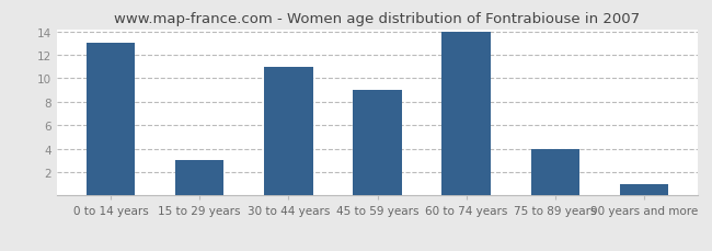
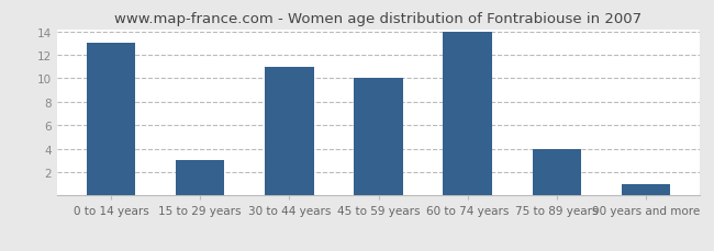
45 to 59 years: 9 -> 10
